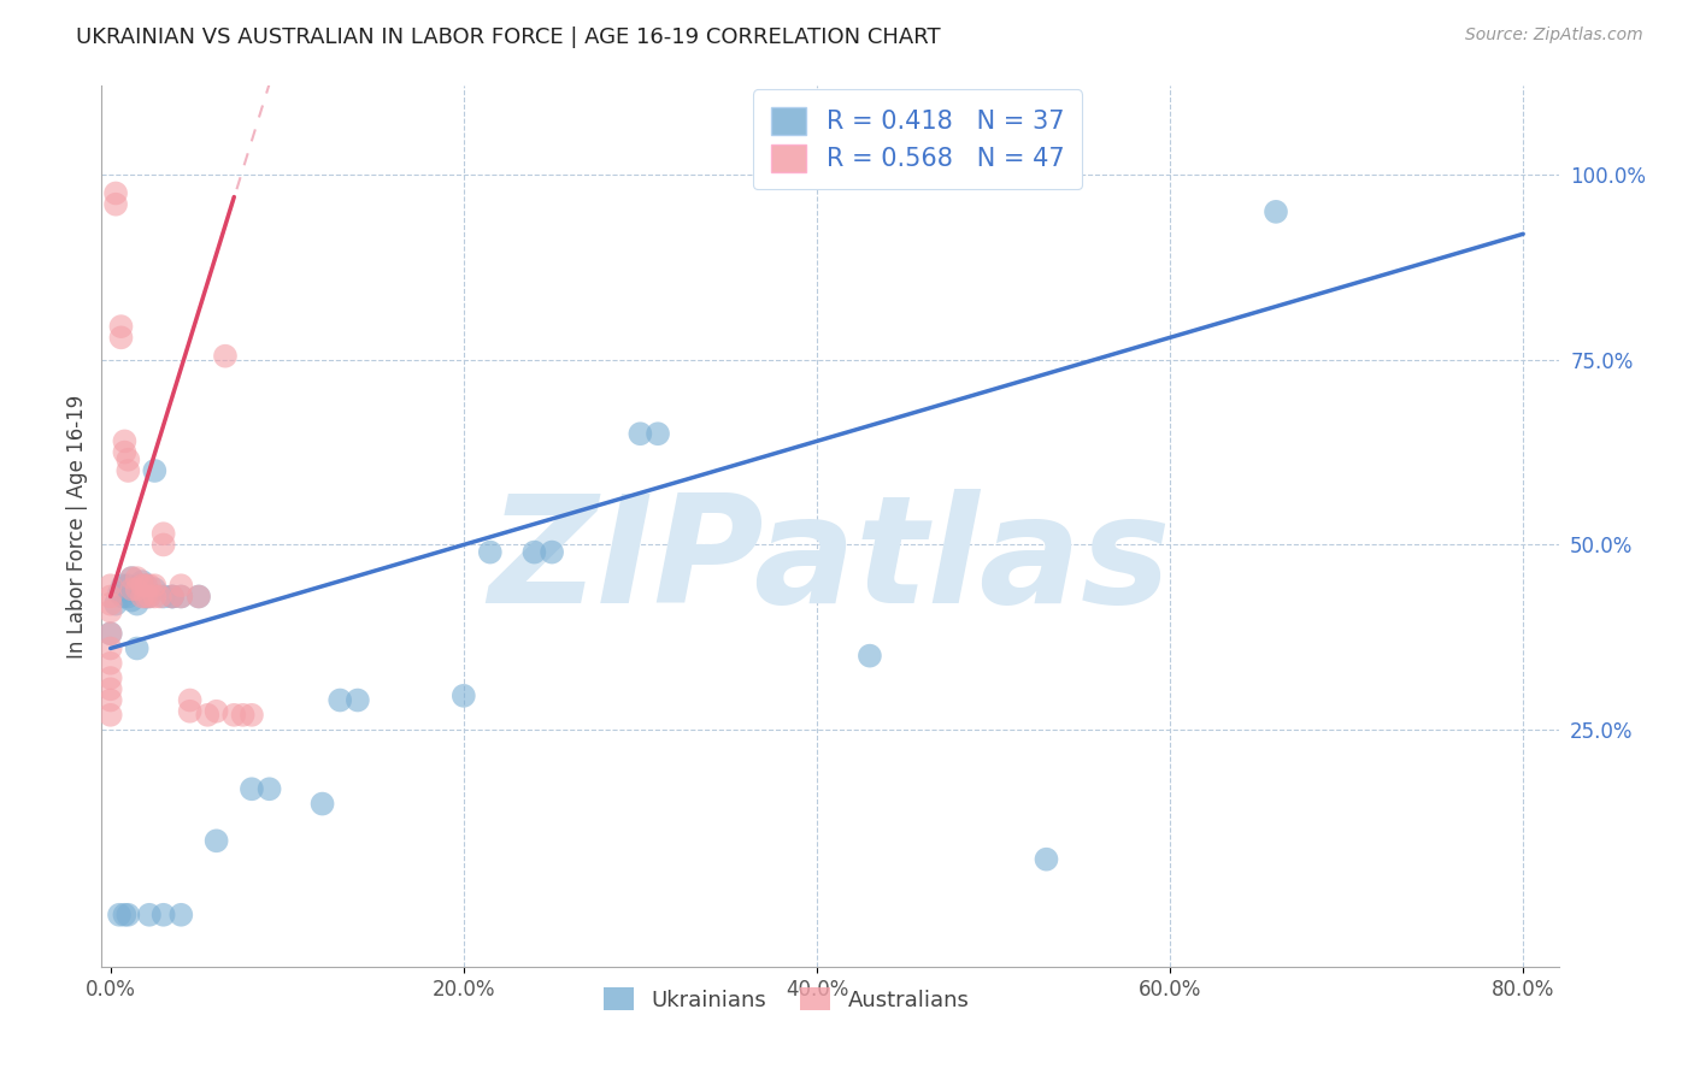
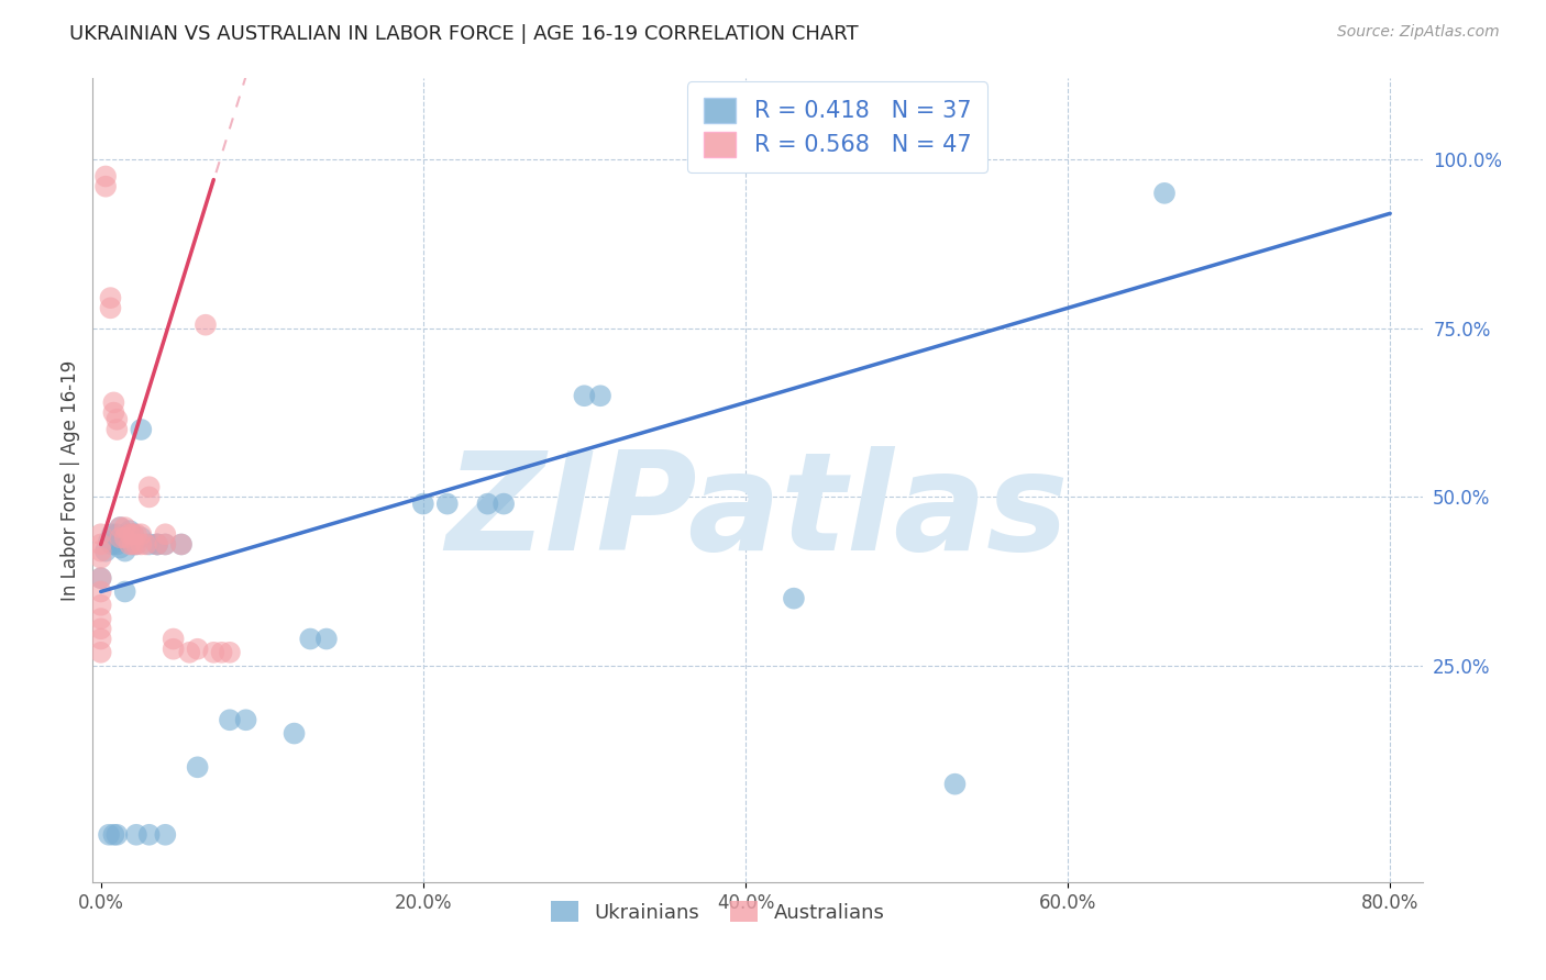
Ukrainians/20.0%: 29.6% -> 49.0%
